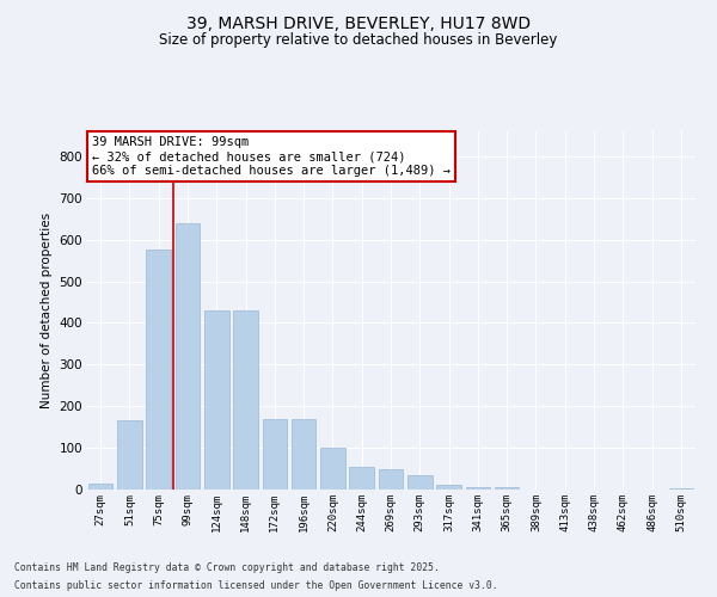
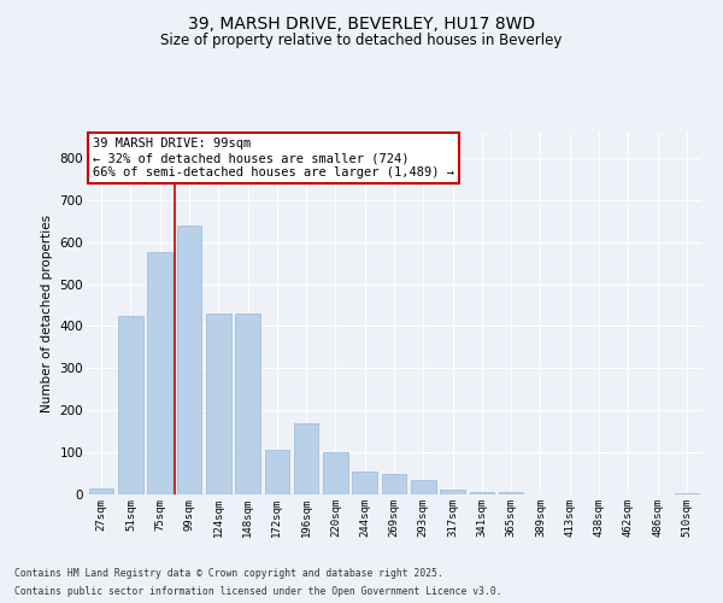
51sqm: 165 -> 425
172sqm: 170 -> 105
